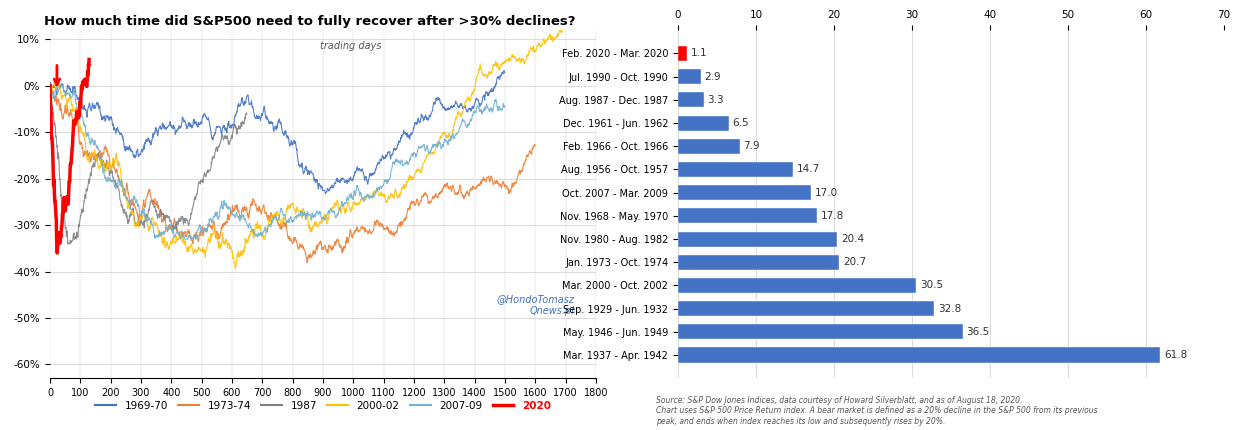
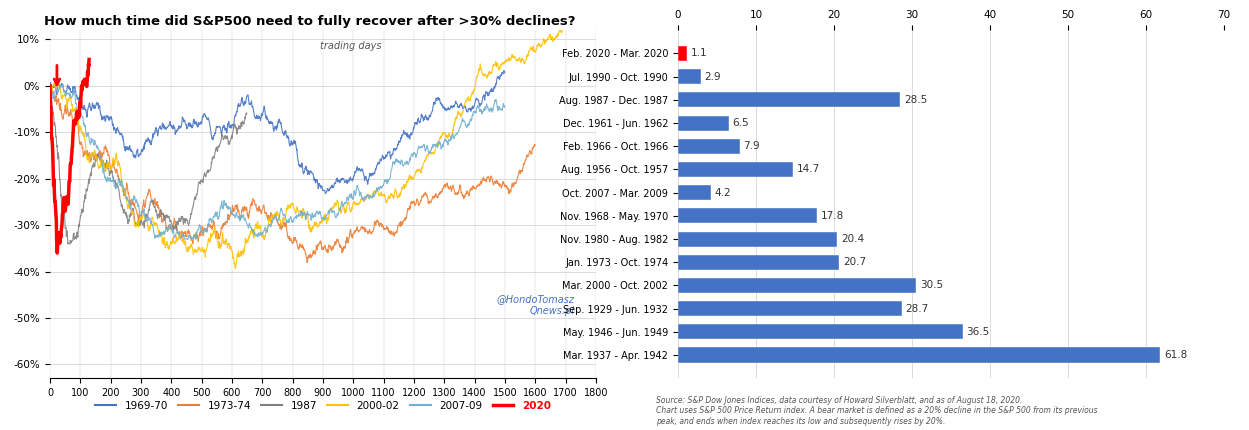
Aug. 1987 - Dec. 1987: 3.3 -> 28.5
Oct. 2007 - Mar. 2009: 17.0 -> 4.2
Sep. 1929 - Jun. 1932: 32.8 -> 28.7
